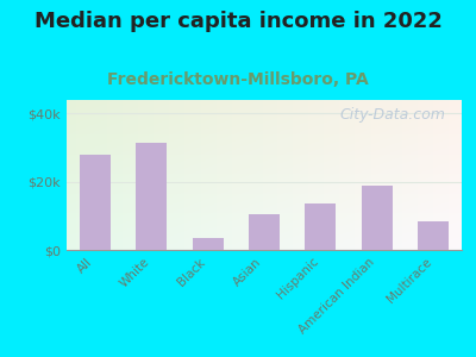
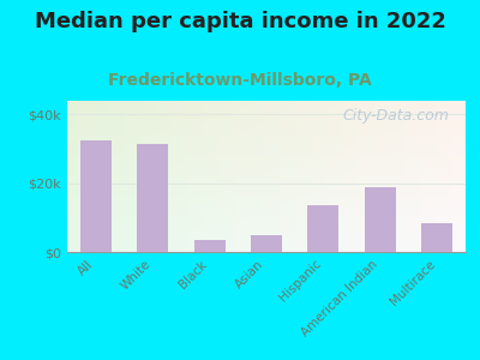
All: $28.0k -> $32.5k
Asian: $10.5k -> $5.0k
